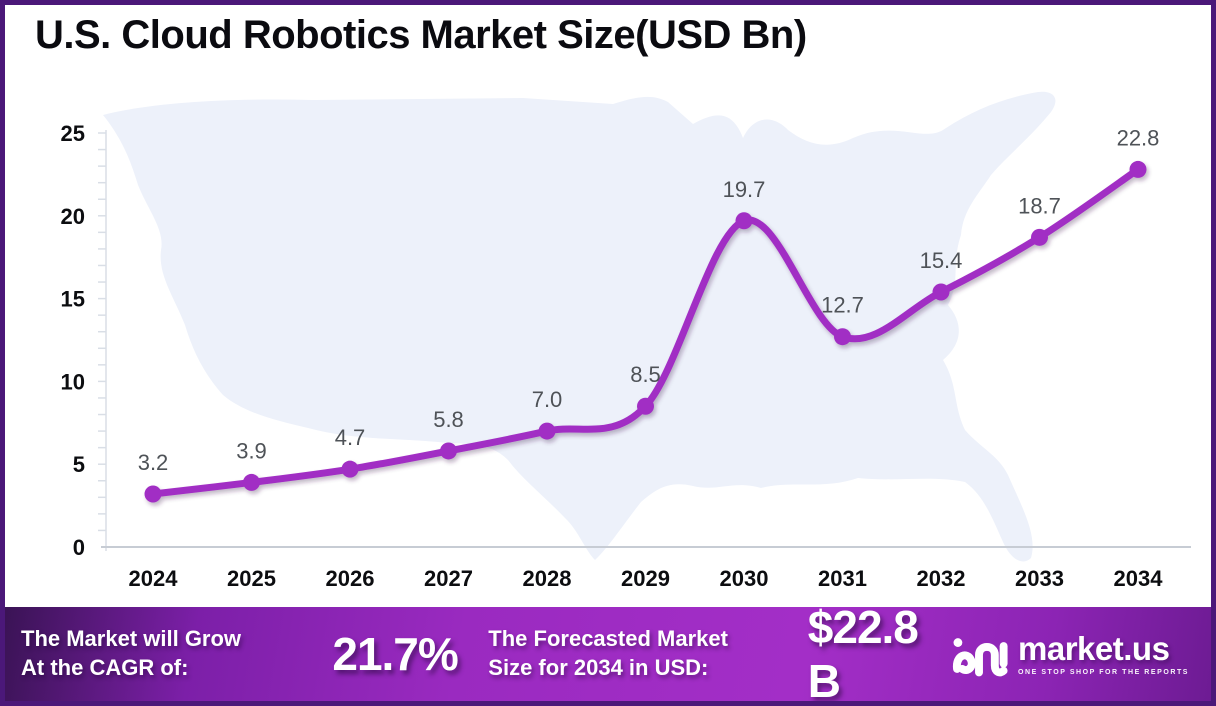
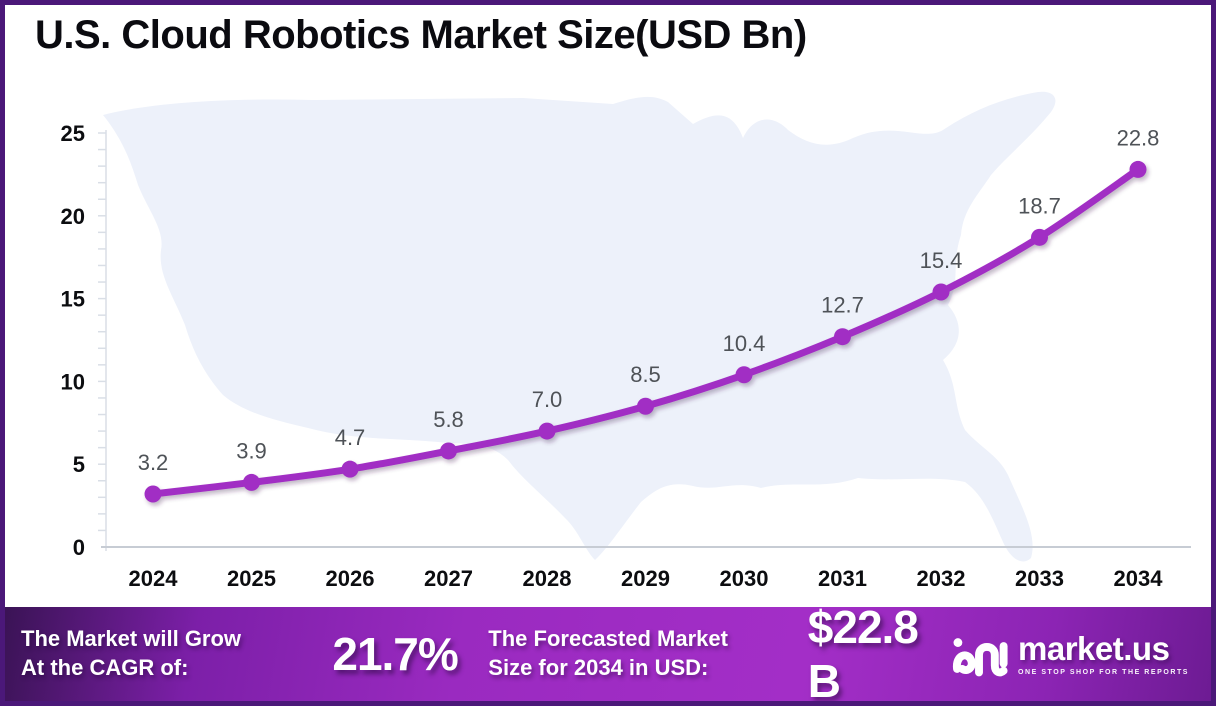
2030: 19.7 -> 10.4
